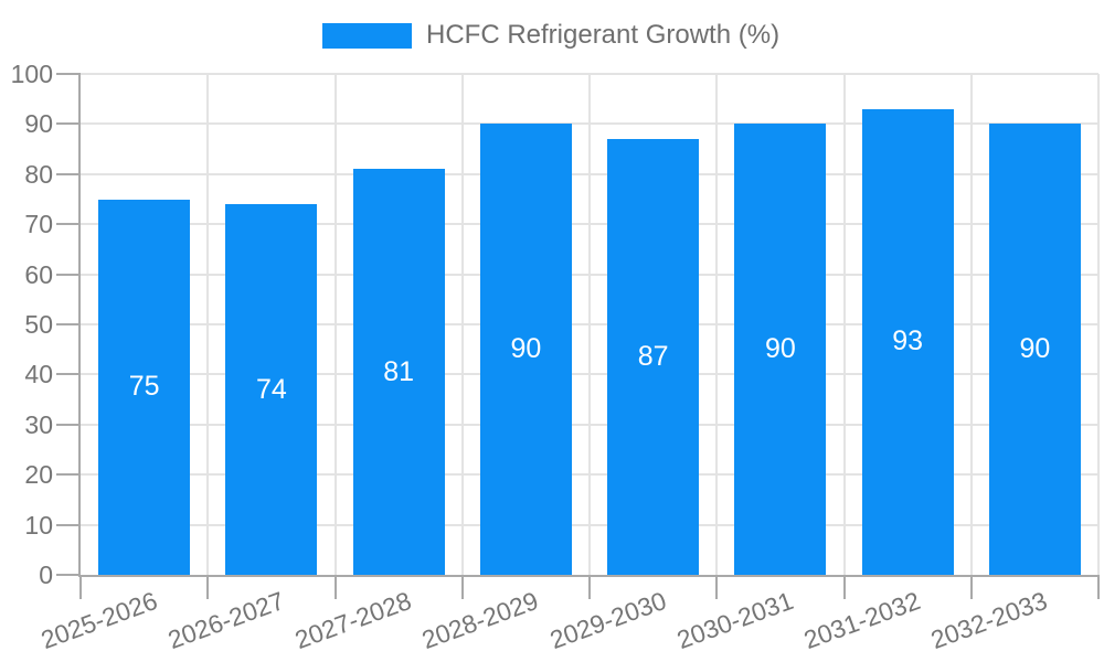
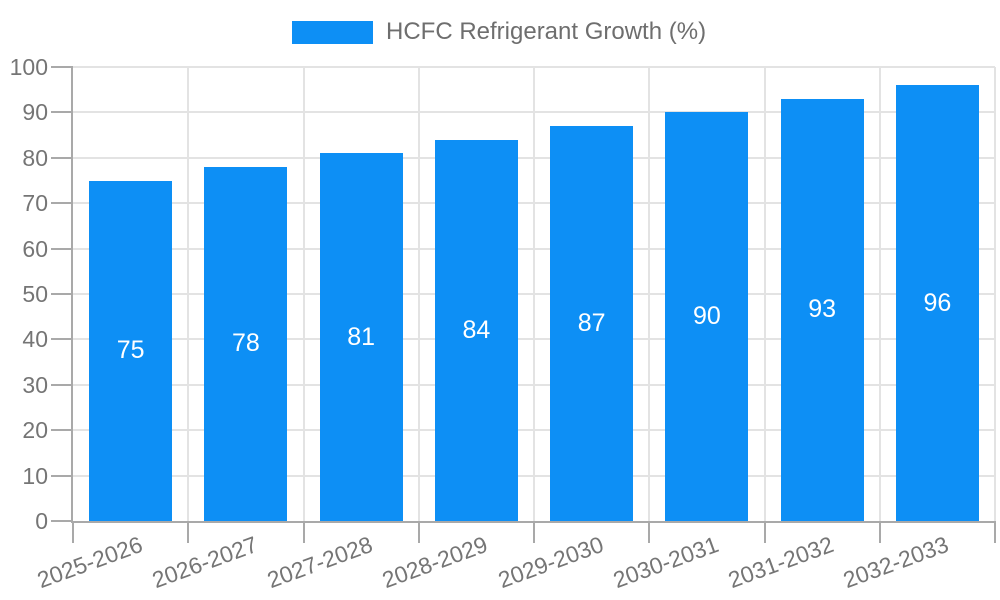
2026-2027: 74 -> 78
2028-2029: 90 -> 84
2032-2033: 90 -> 96
